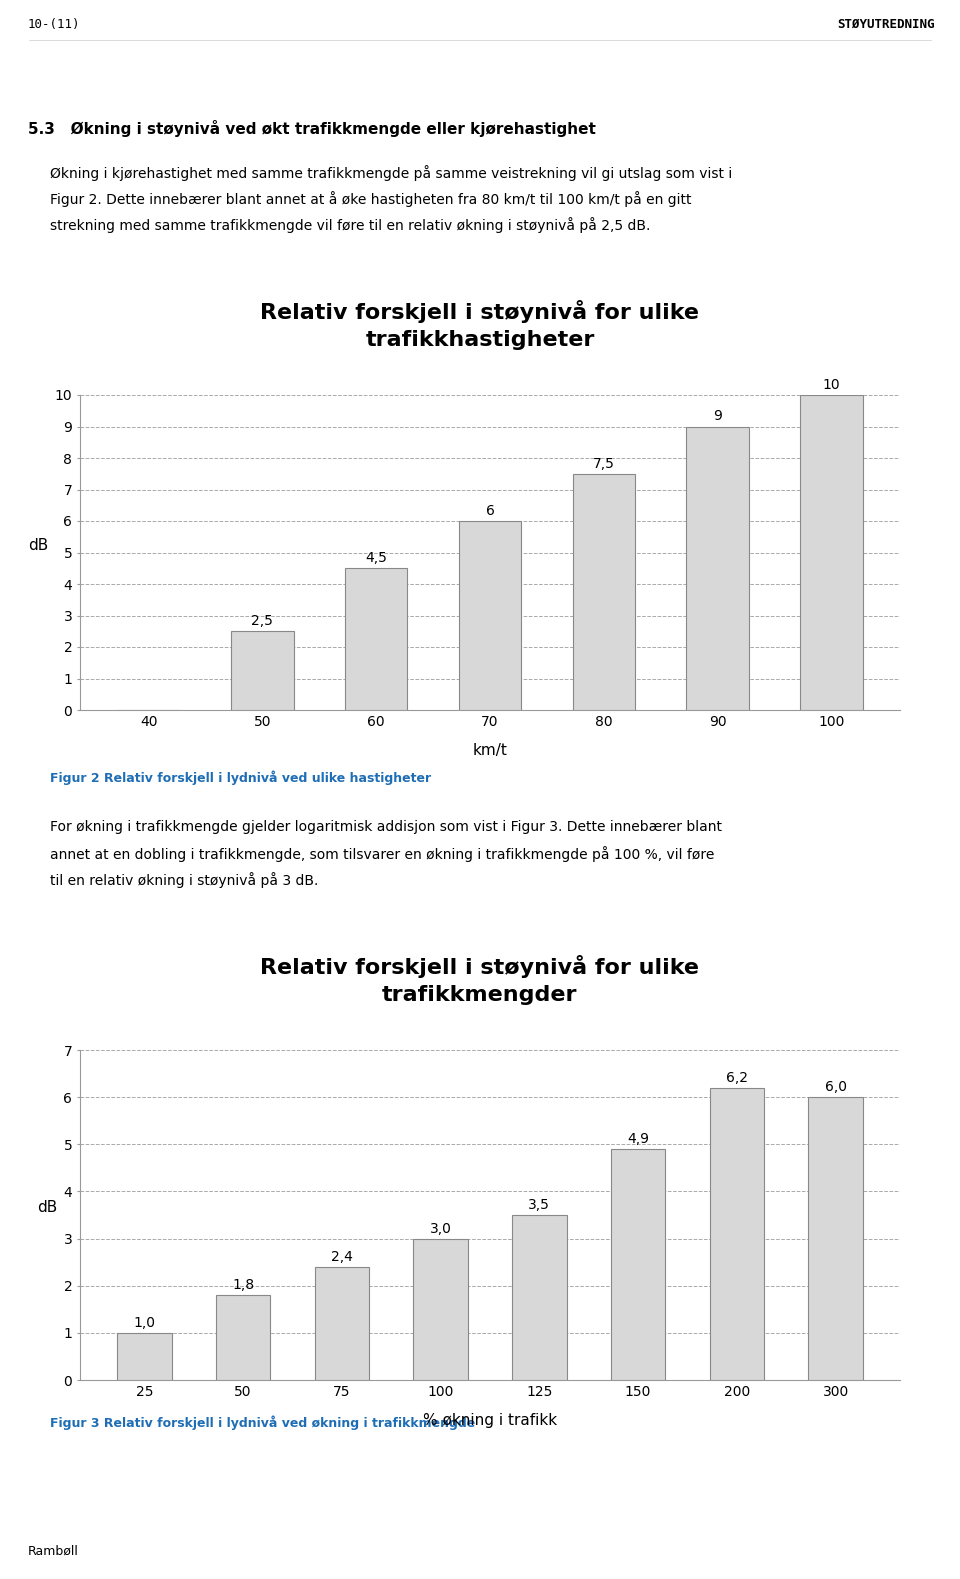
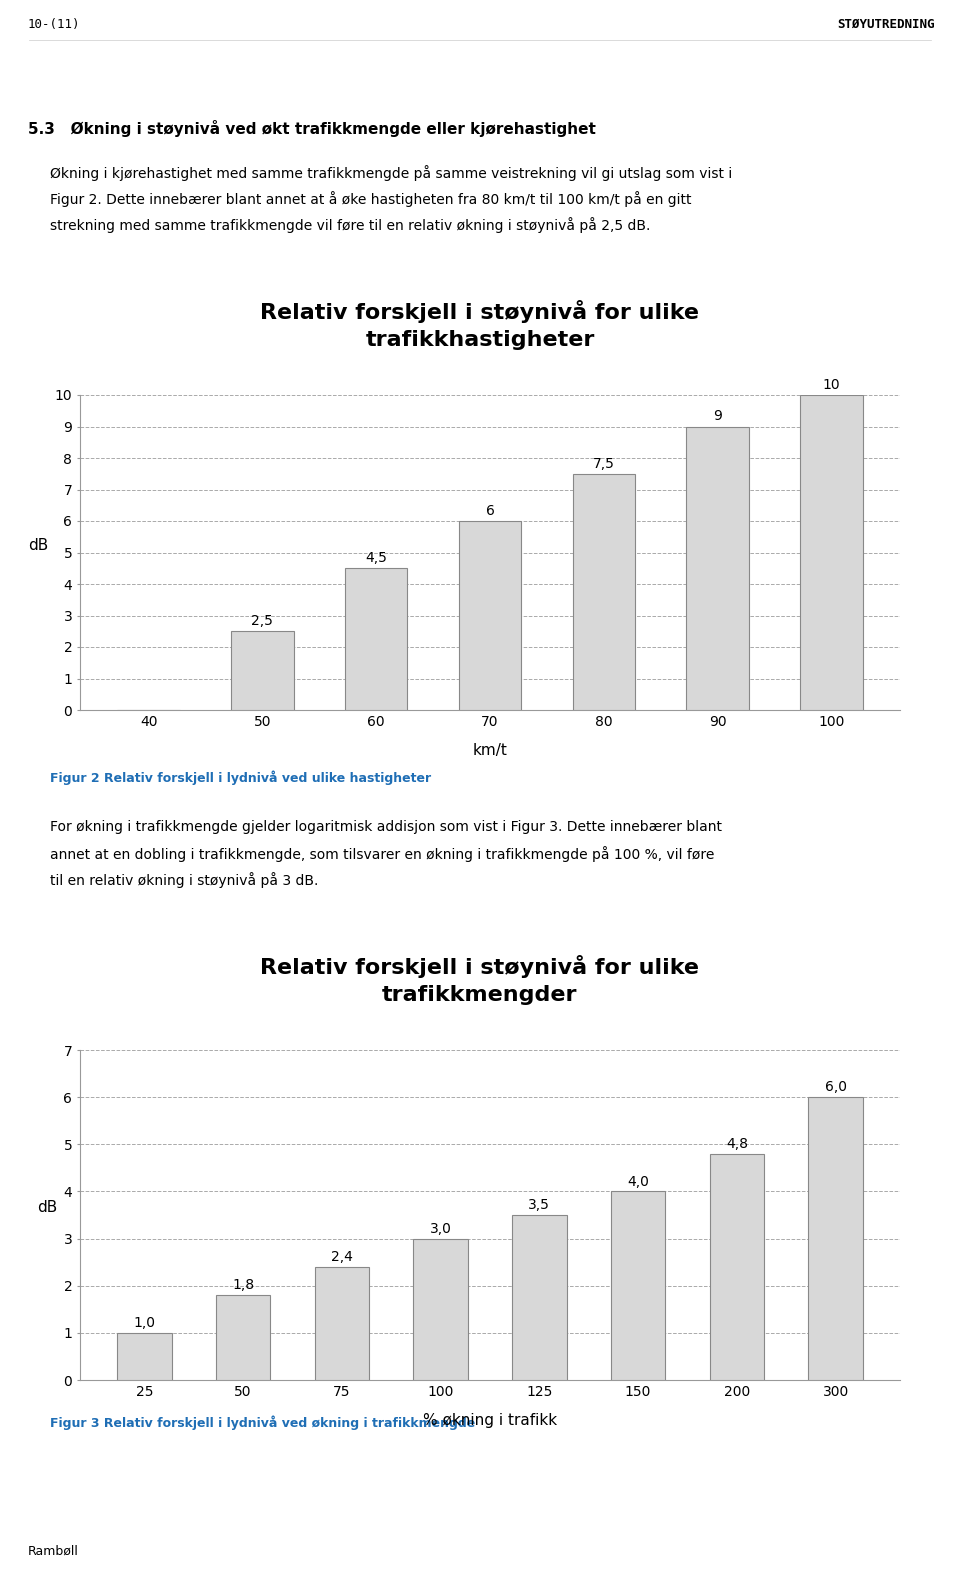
150: 4,9 -> 4,0
200: 6,2 -> 4,8
